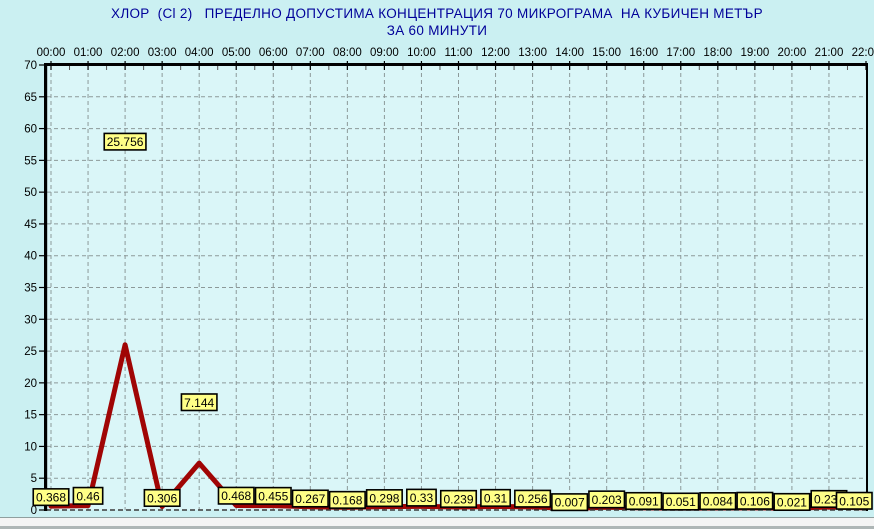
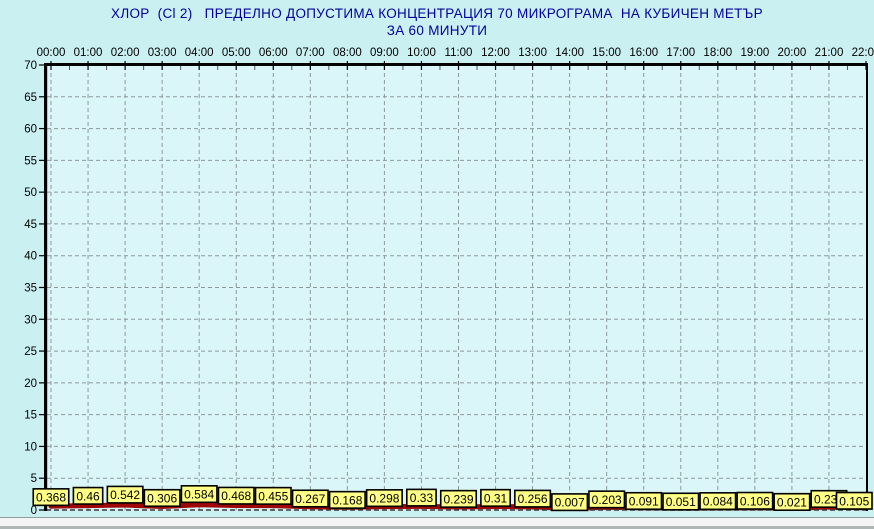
02:00: 25.756 -> 0.542
04:00: 7.144 -> 0.584
